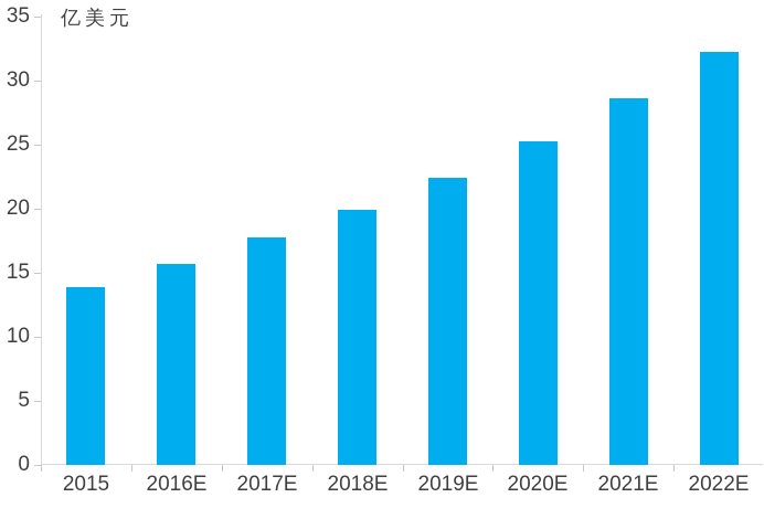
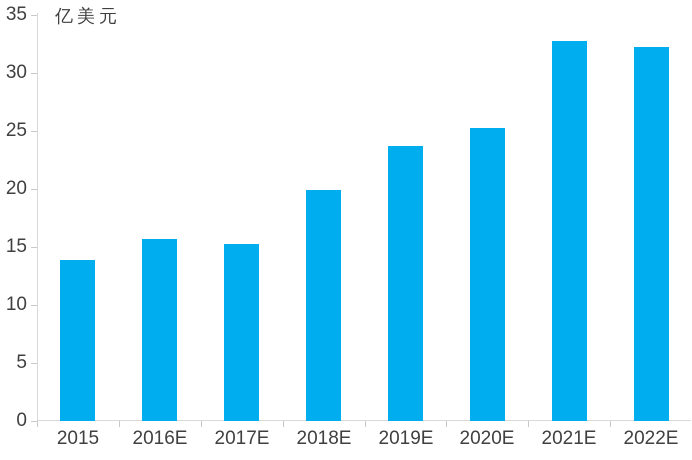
2017E: 17.8 -> 15.3
2019E: 22.4 -> 23.7
2021E: 28.6 -> 32.8
